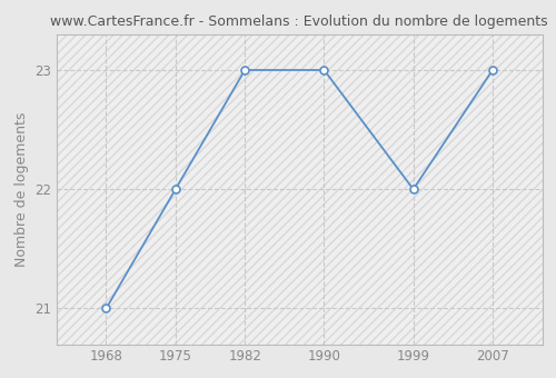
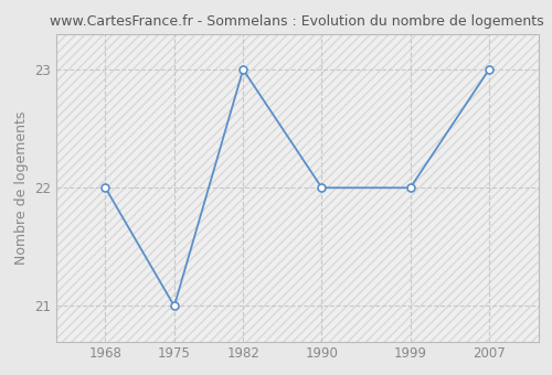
1968: 21 -> 22
1975: 22 -> 21
1990: 23 -> 22
